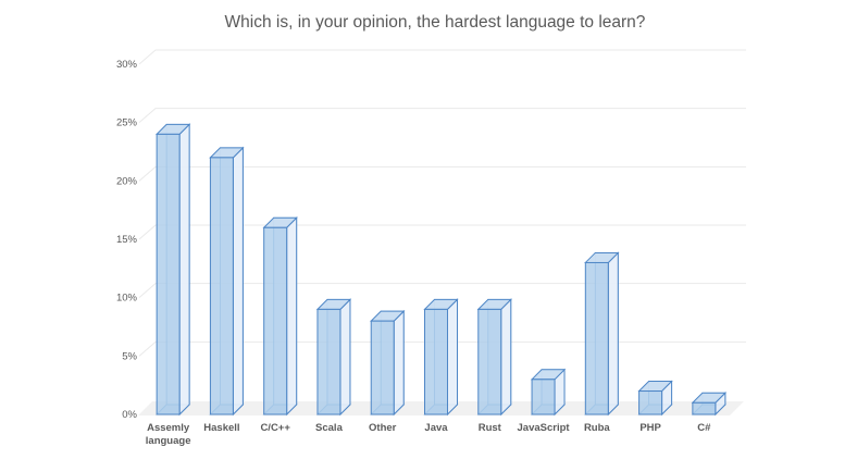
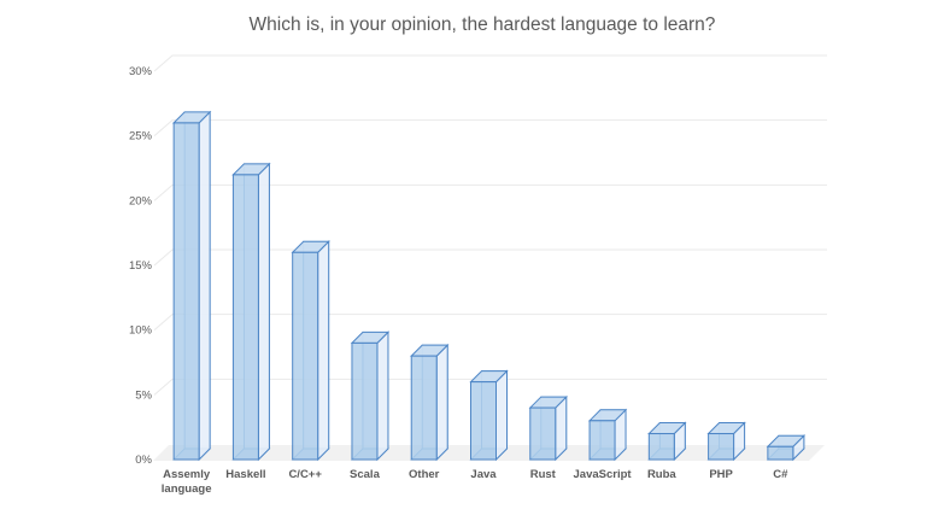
Assemly language: 24% -> 26%
Java: 9% -> 6%
Rust: 9% -> 4%
Ruba: 13% -> 2%
